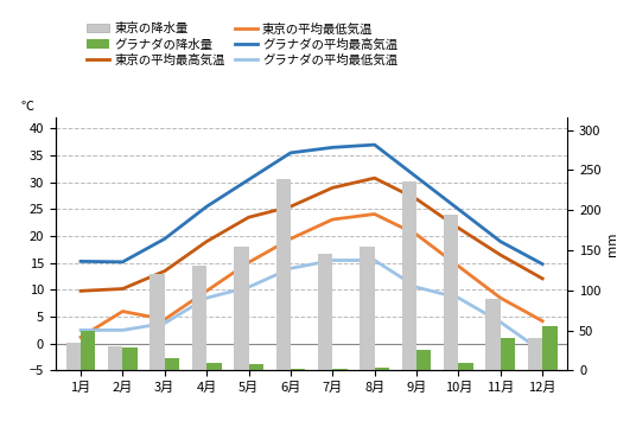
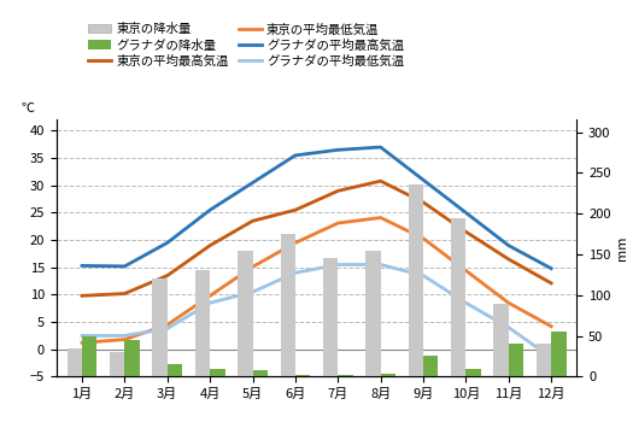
東京の平均最低気温/2月: 6.0 -> 1.8
グラナダの降水量/2月: 28 -> 45
東京の降水量/6月: 238 -> 175
グラナダの平均最低気温/9月: 10.5 -> 13.5
